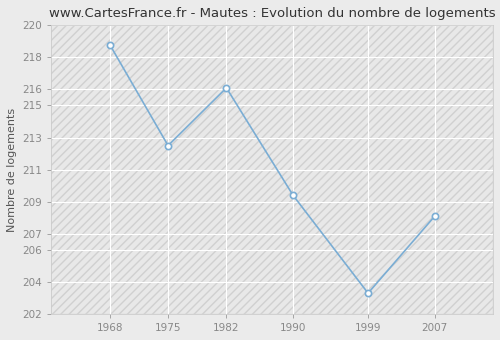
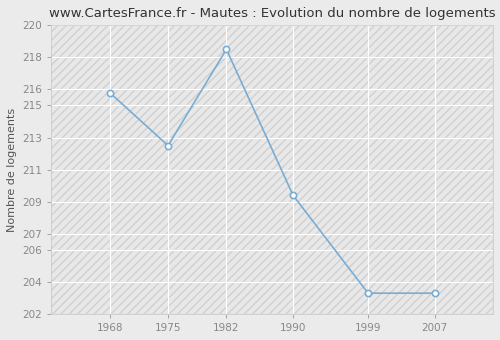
1968: 218.8 -> 215.8
1982: 216.1 -> 218.5
2007: 208.1 -> 203.3
